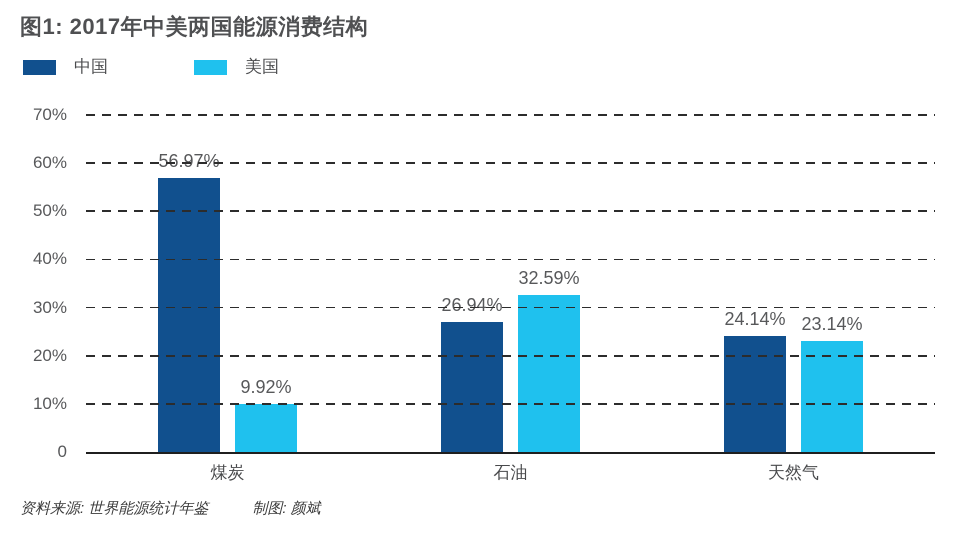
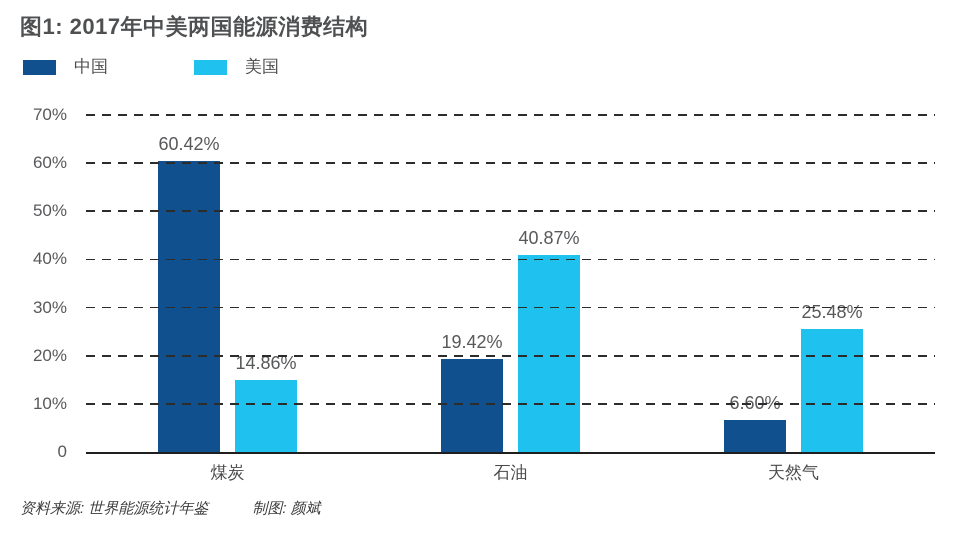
中国/煤炭: 56.97% -> 60.42%
美国/煤炭: 9.92% -> 14.86%
中国/石油: 26.94% -> 19.42%
美国/石油: 32.59% -> 40.87%
中国/天然气: 24.14% -> 6.60%
美国/天然气: 23.14% -> 25.48%
